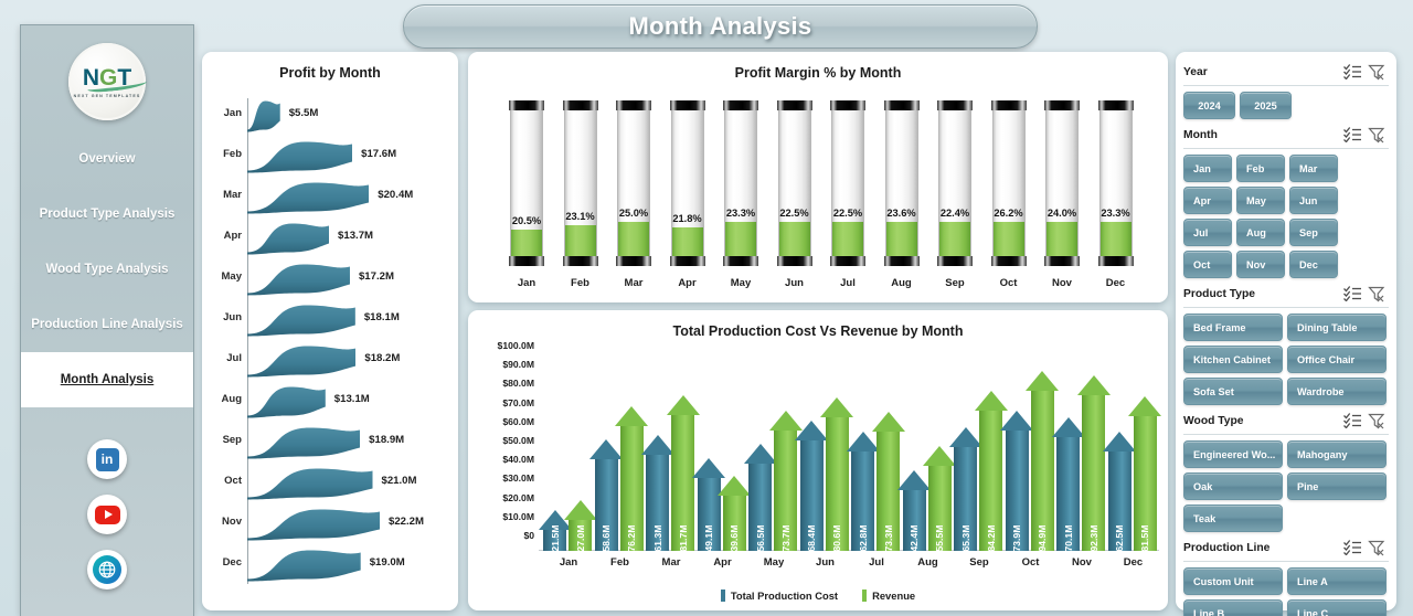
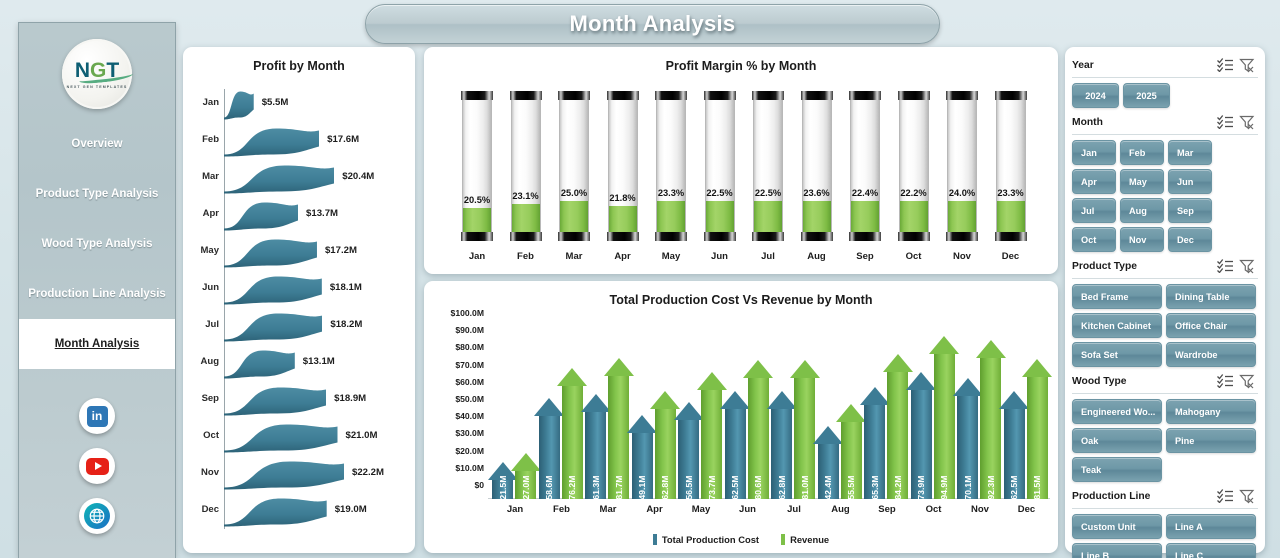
Profit Margin % by Month/Oct: 26.2% -> 22.2%
Total Production Cost Vs Revenue by Month/Revenue/Apr: $39.6M -> $62.8M
Total Production Cost Vs Revenue by Month/Total Production Cost/Jun: $68.4M -> $62.5M
Total Production Cost Vs Revenue by Month/Revenue/Jul: $73.3M -> $81.0M
